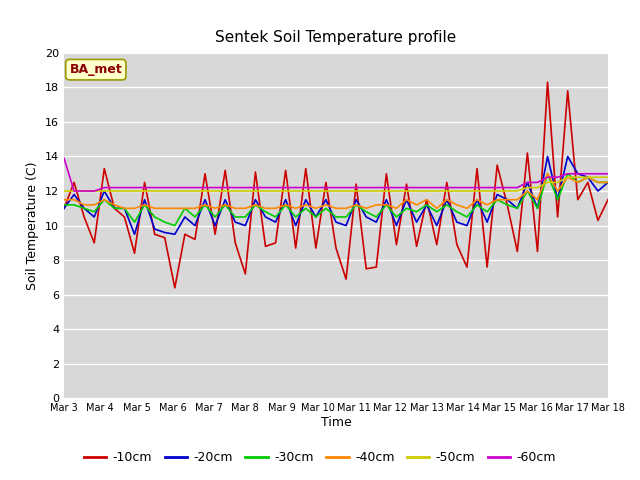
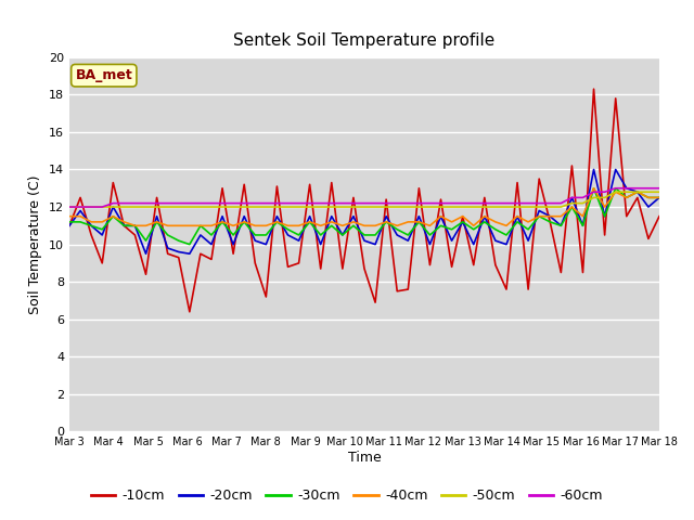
-60cm/Mar 3: 13.9 -> 12.0
